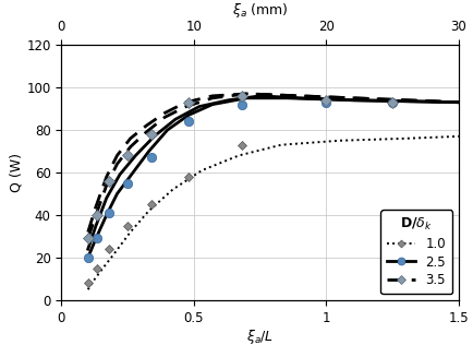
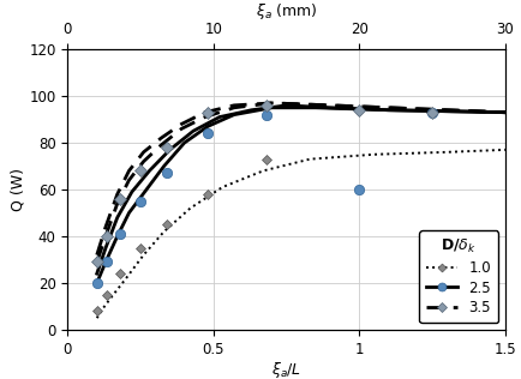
2.5/1: 93 -> 60
